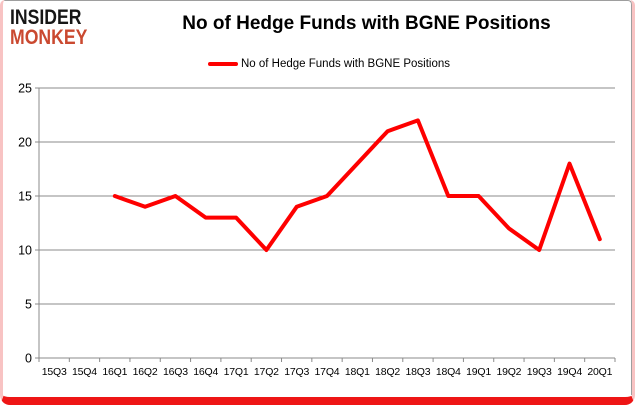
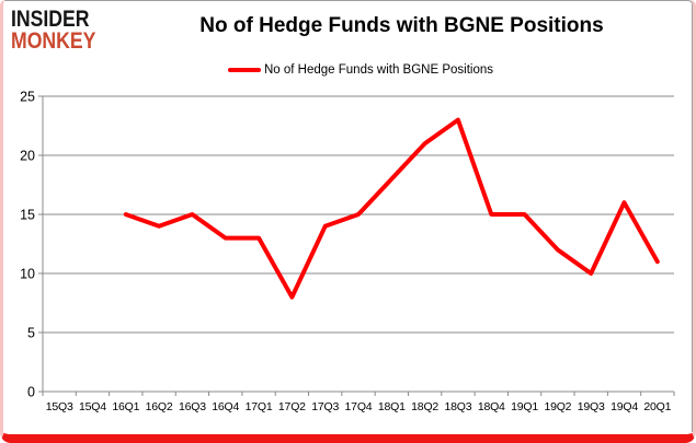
17Q2: 10 -> 8
18Q3: 22 -> 23
19Q4: 18 -> 16
